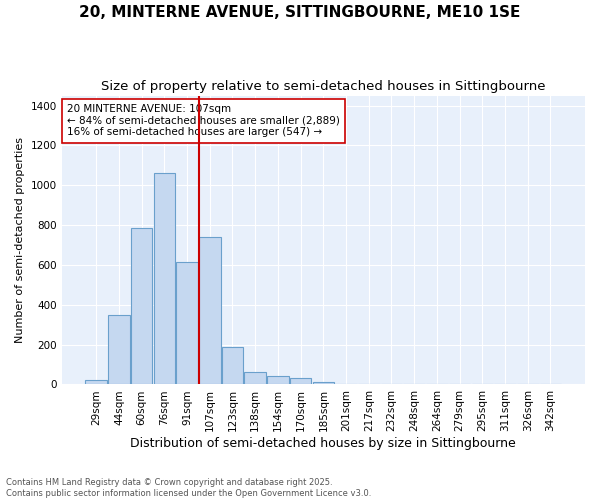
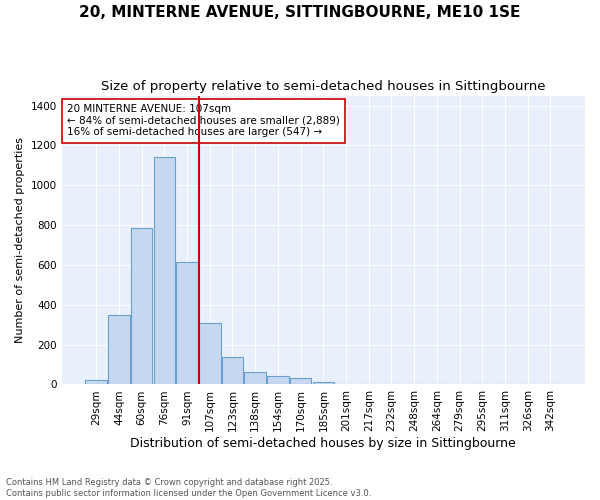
76sqm: 1060 -> 1140
107sqm: 740 -> 310
123sqm: 190 -> 140
